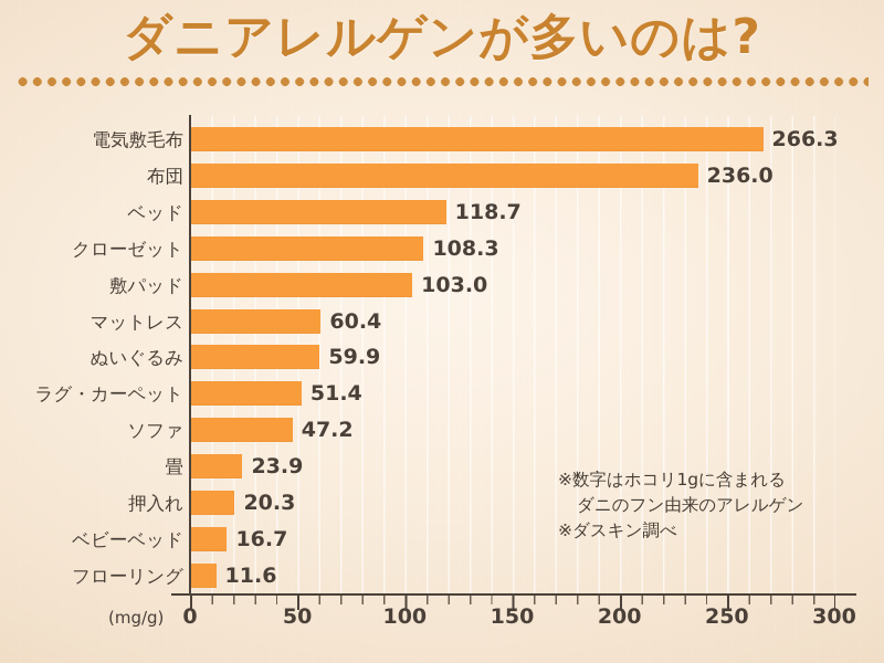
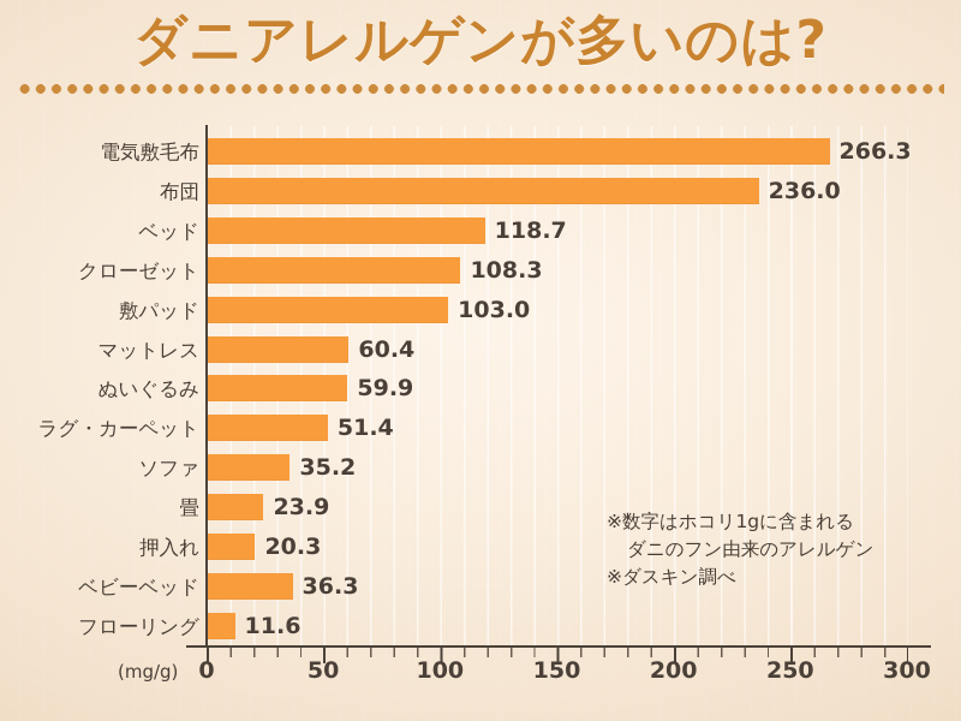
ソファ: 47.2 -> 35.2
ベビーベッド: 16.7 -> 36.3
